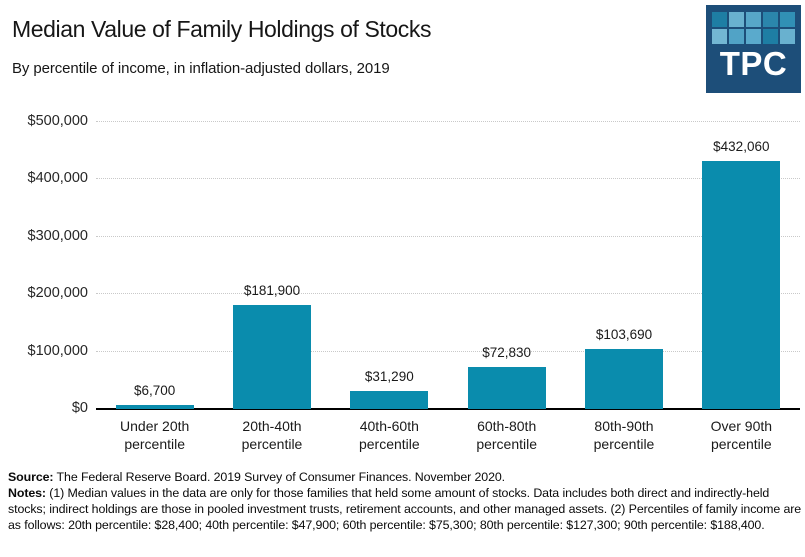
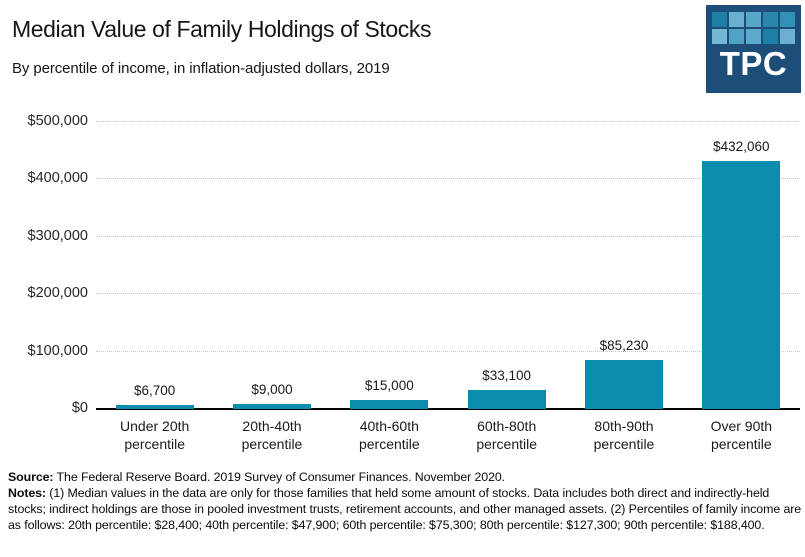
20th-40th percentile: $181,900 -> $9,000
40th-60th percentile: $31,290 -> $15,000
60th-80th percentile: $72,830 -> $33,100
80th-90th percentile: $103,690 -> $85,230
